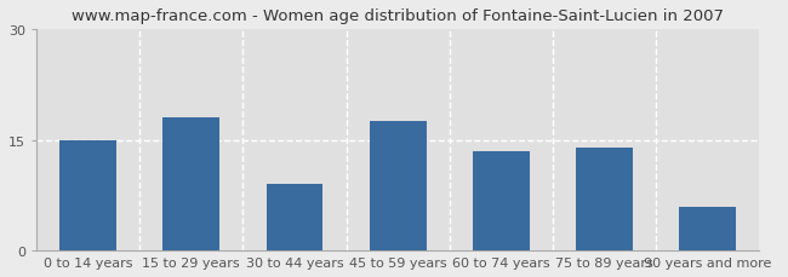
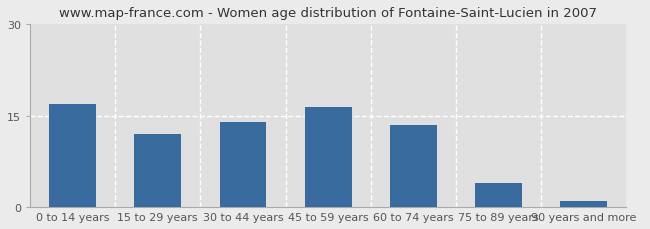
0 to 14 years: 15.0 -> 17.0
15 to 29 years: 18.0 -> 12.0
30 to 44 years: 9.0 -> 14.0
45 to 59 years: 17.6 -> 16.5
75 to 89 years: 14.0 -> 4.0
90 years and more: 6.0 -> 1.0
